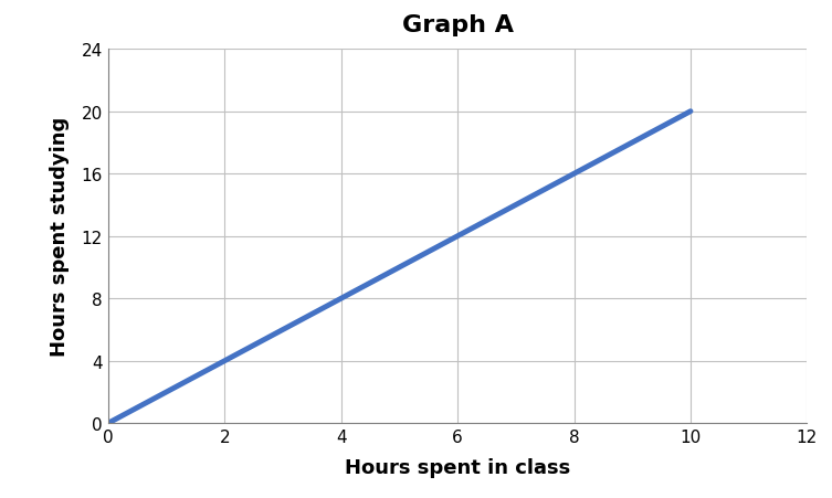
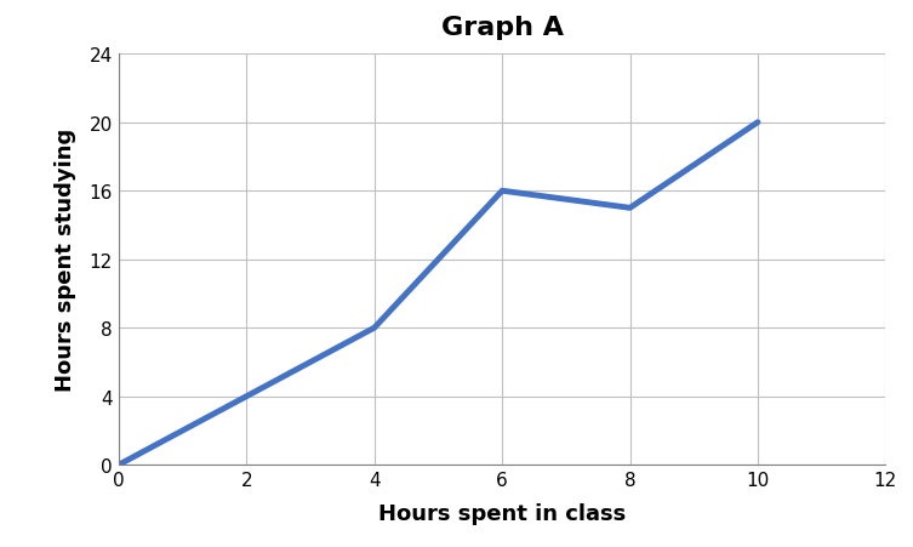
6: 12 -> 16
8: 16 -> 15
